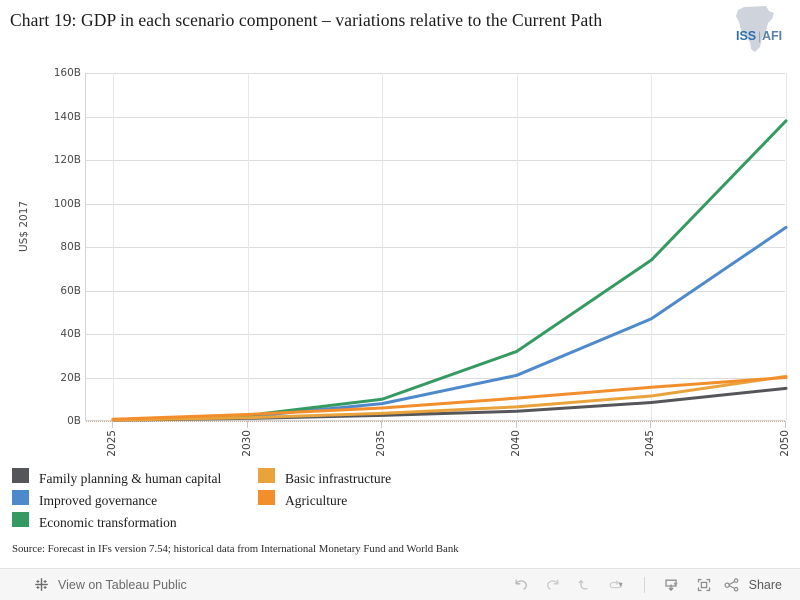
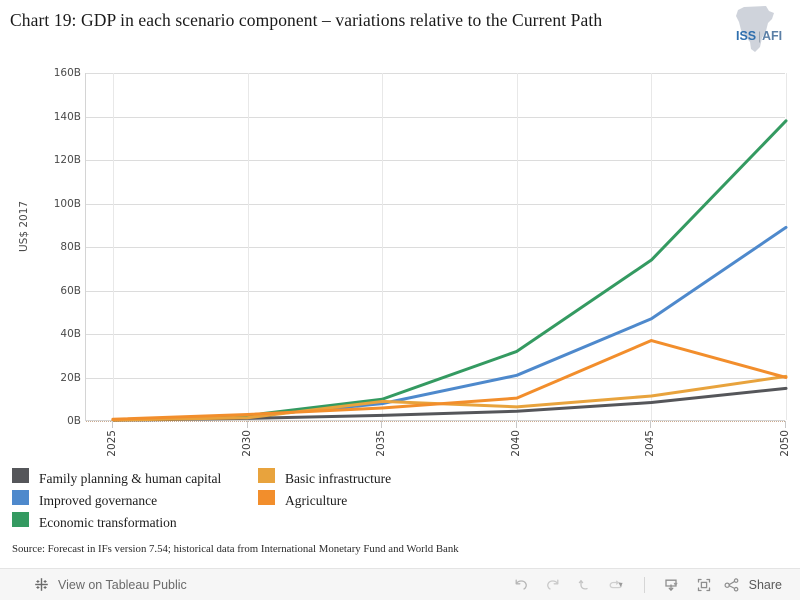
Basic infrastructure/2035: 4B -> 9B
Agriculture/2045: 16B -> 37B
